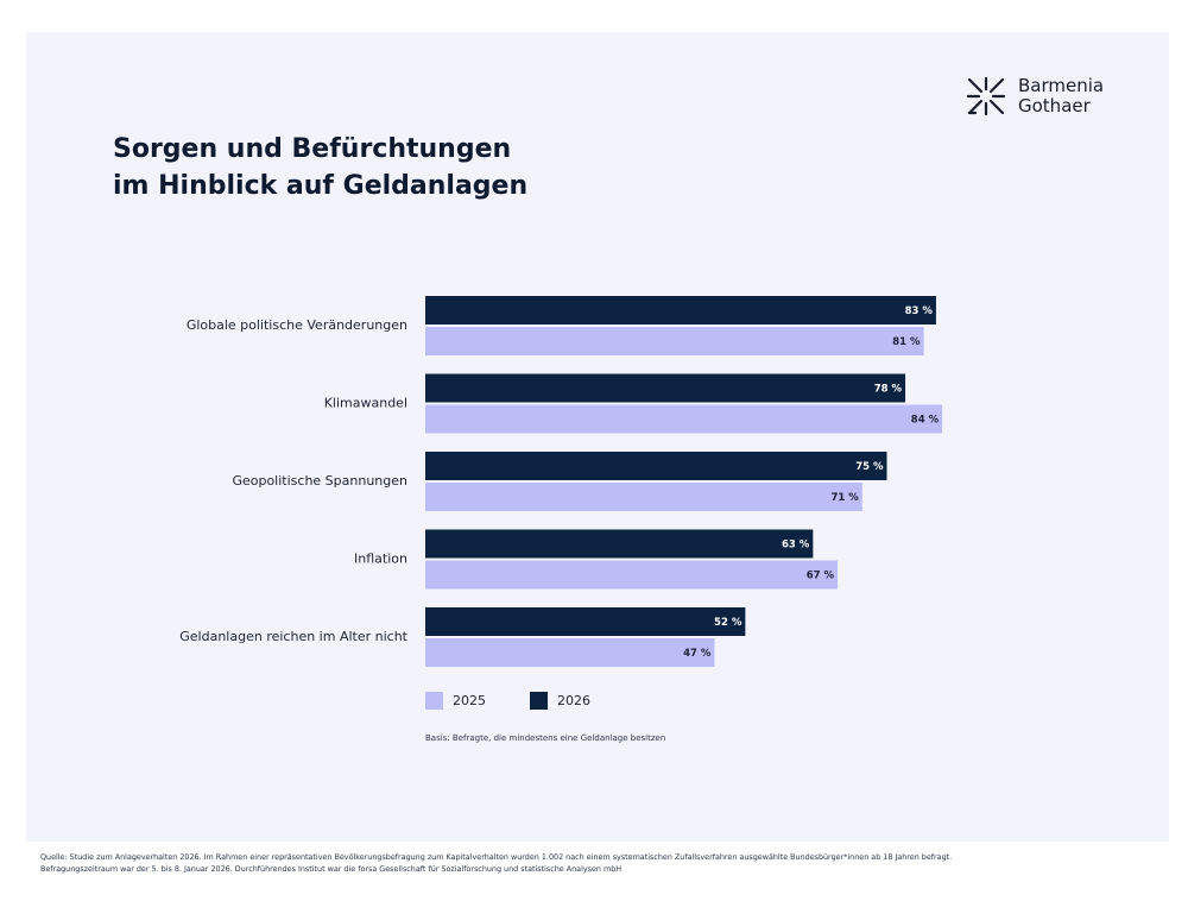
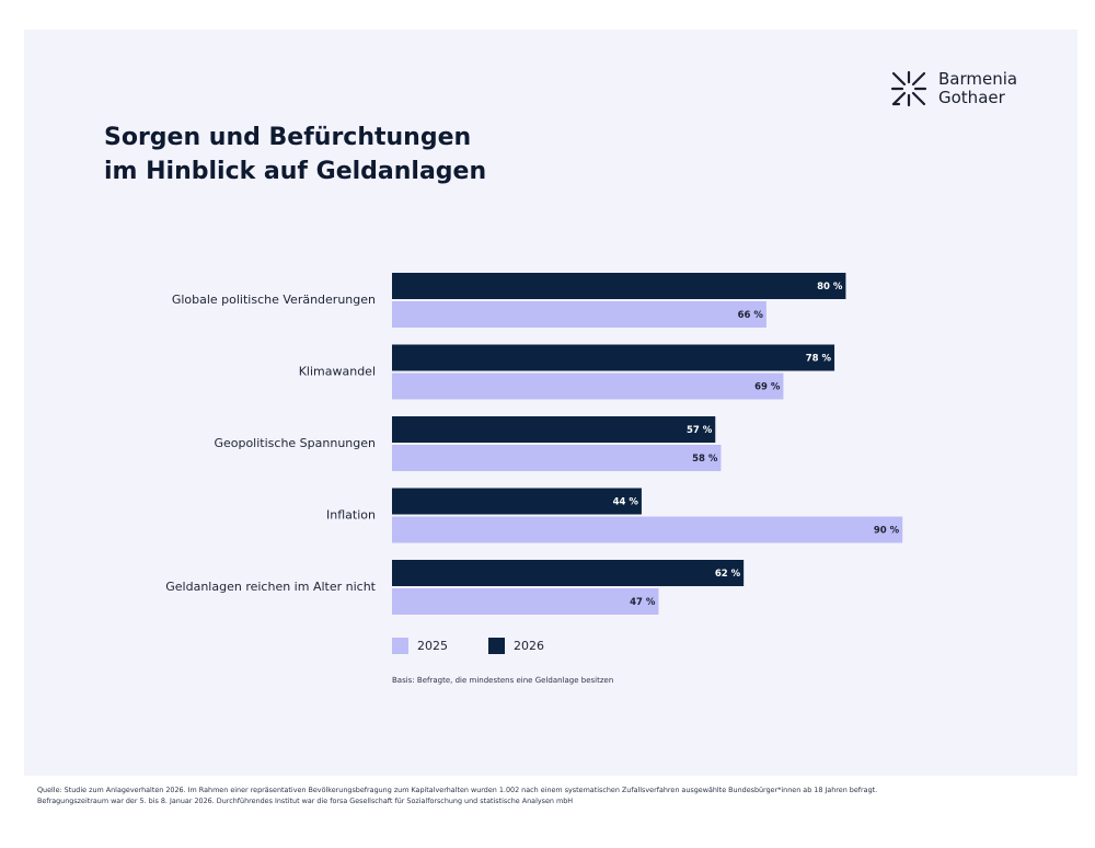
2026/Globale politische Veränderungen: 83 -> 80
2025/Globale politische Veränderungen: 81 -> 66
2025/Klimawandel: 84 -> 69
2026/Geopolitische Spannungen: 75 -> 57
2025/Geopolitische Spannungen: 71 -> 58
2026/Inflation: 63 -> 44
2025/Inflation: 67 -> 90
2026/Geldanlagen reichen im Alter nicht: 52 -> 62
